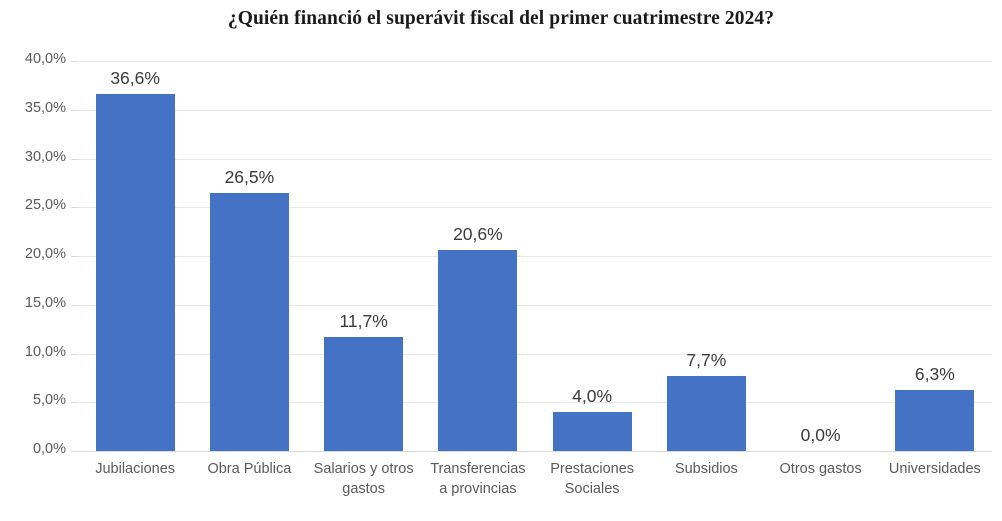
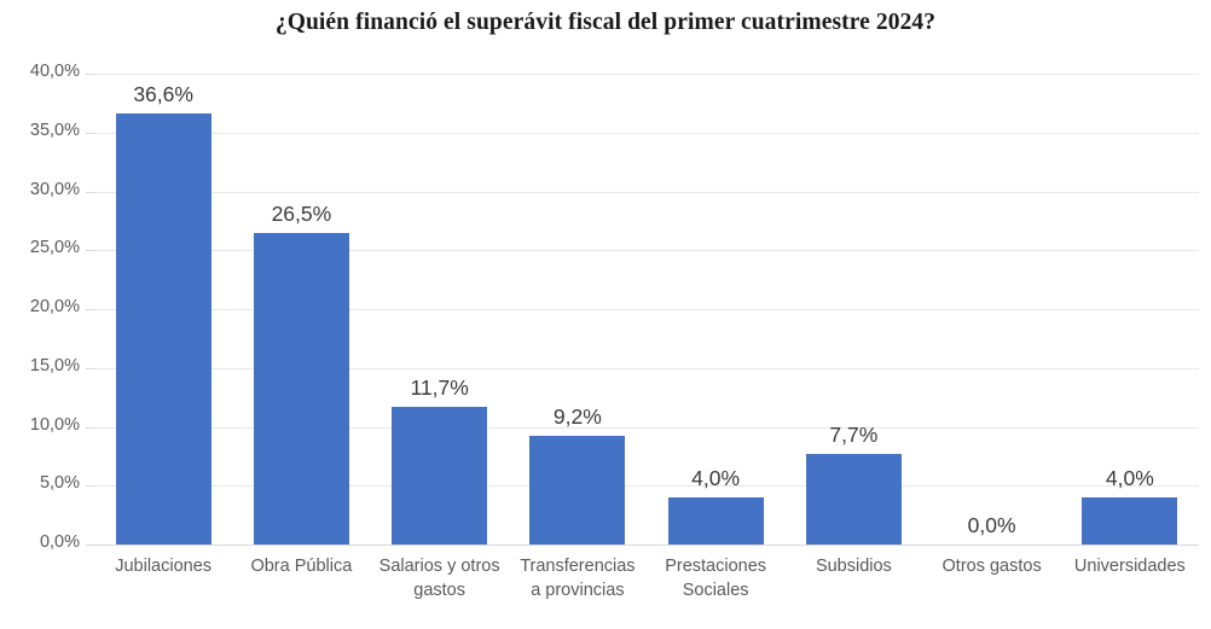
Transferencias a provincias: 20,6% -> 9,2%
Universidades: 6,3% -> 4,0%
